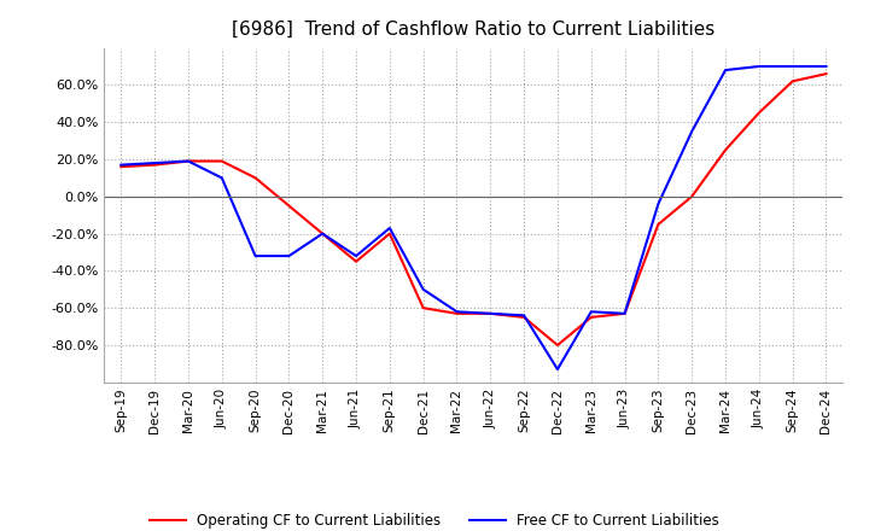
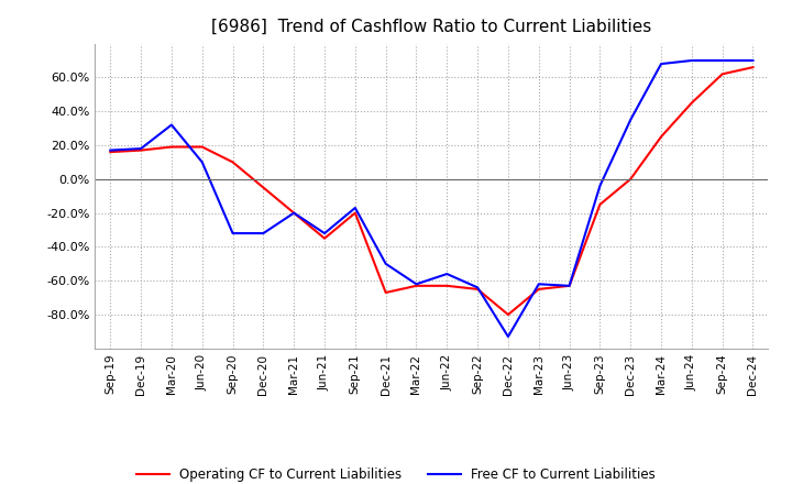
Free CF to Current Liabilities/Mar-20: 19% -> 32%
Operating CF to Current Liabilities/Dec-21: -60% -> -67%
Free CF to Current Liabilities/Jun-22: -63% -> -56%
